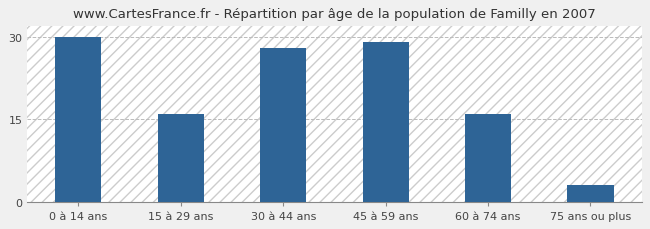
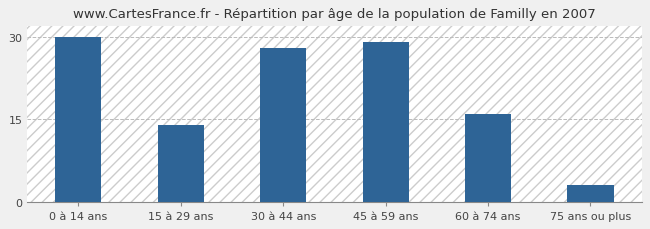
15 à 29 ans: 16 -> 14
